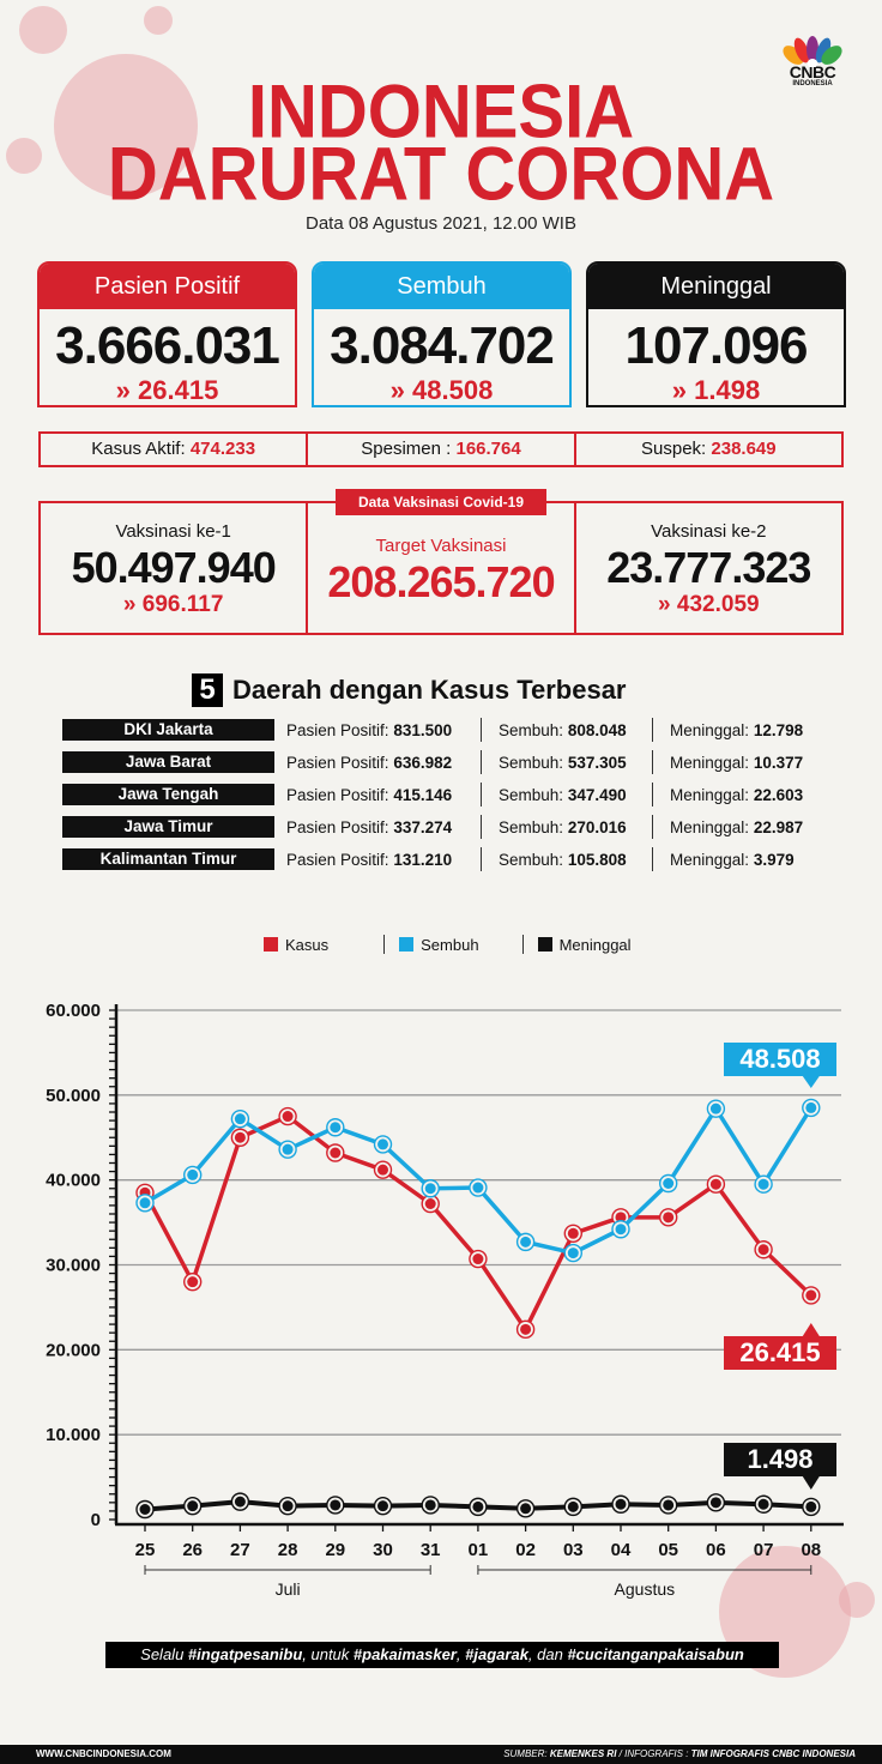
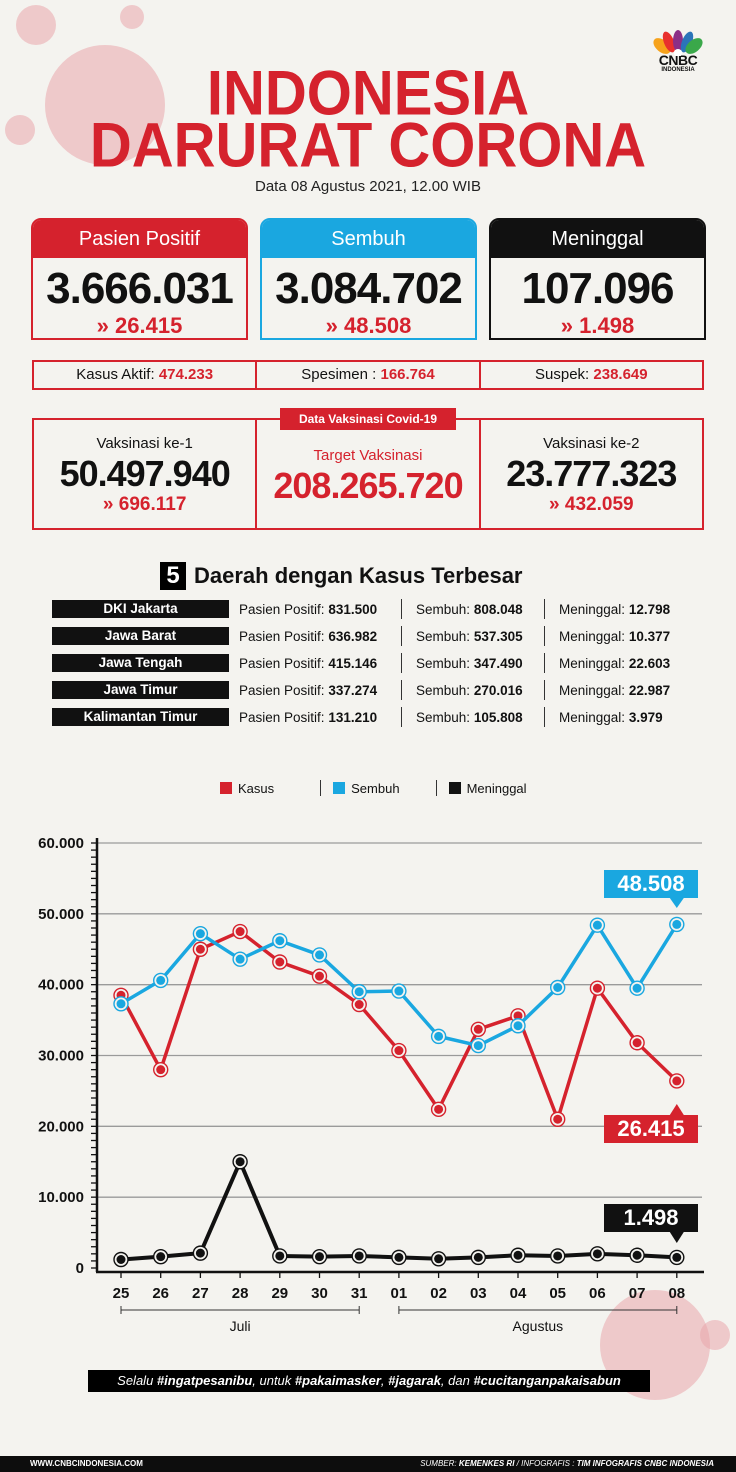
Meninggal/28: 2000 -> 15000
Kasus/05: 36000 -> 21000
